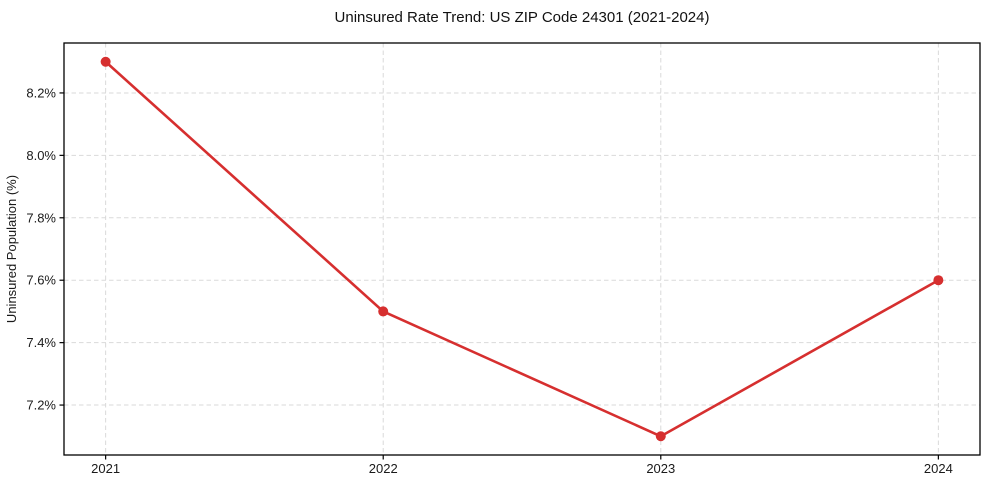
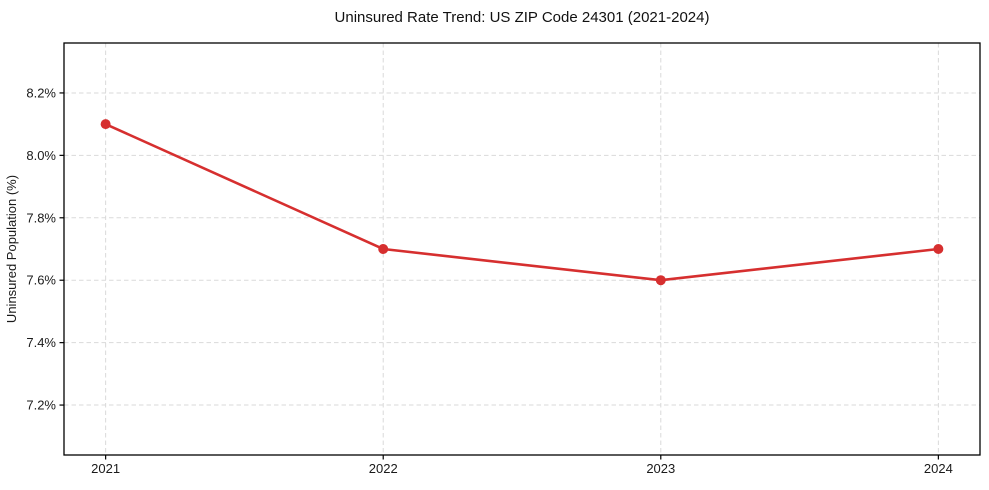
2021: 8.3% -> 8.1%
2022: 7.5% -> 7.7%
2023: 7.1% -> 7.6%
2024: 7.6% -> 7.7%
